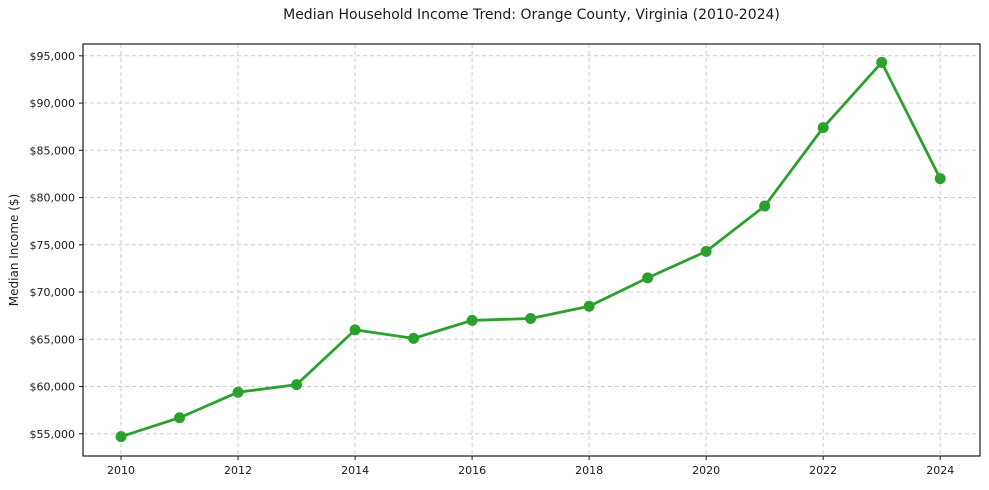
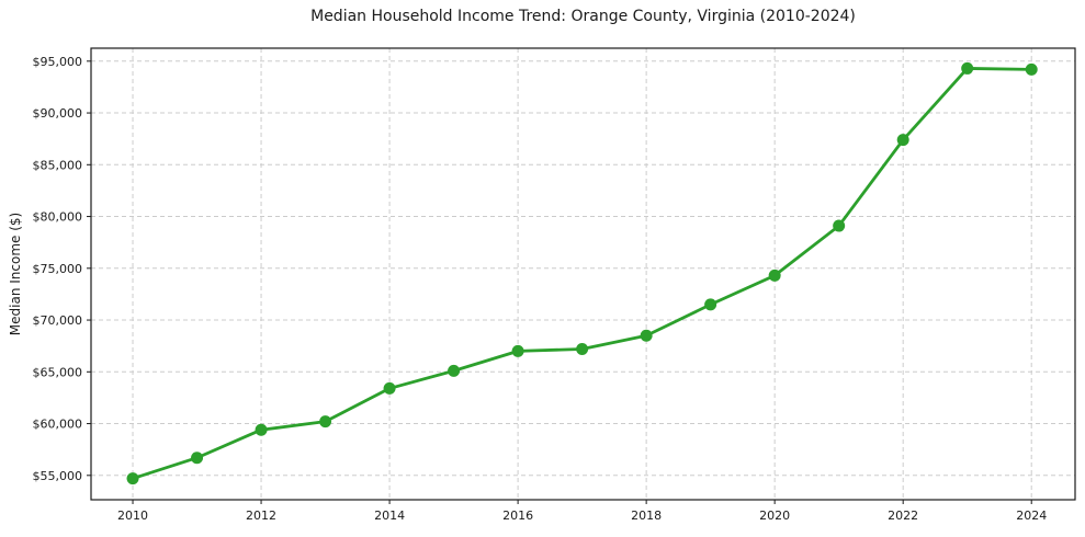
2014: $66000 -> $63000
2024: $82000 -> $94000
